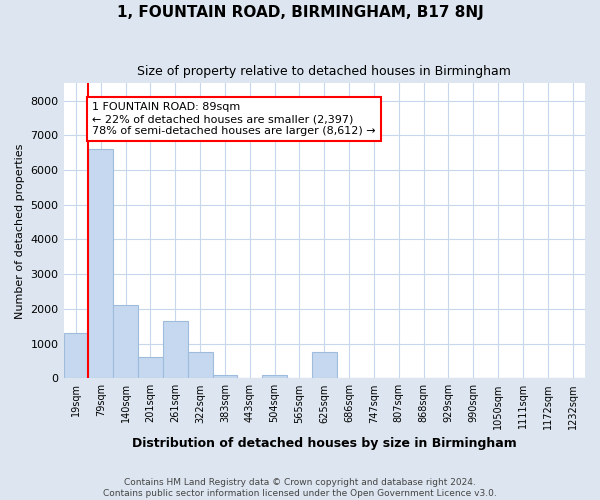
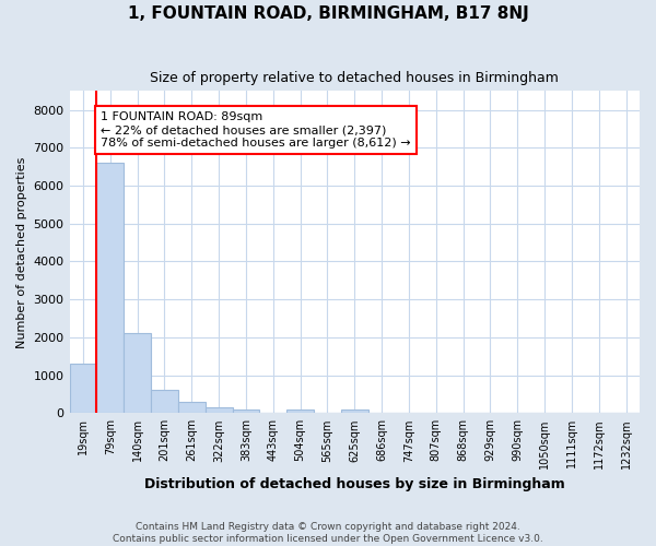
261sqm: 1650 -> 300
322sqm: 750 -> 150
625sqm: 750 -> 100
